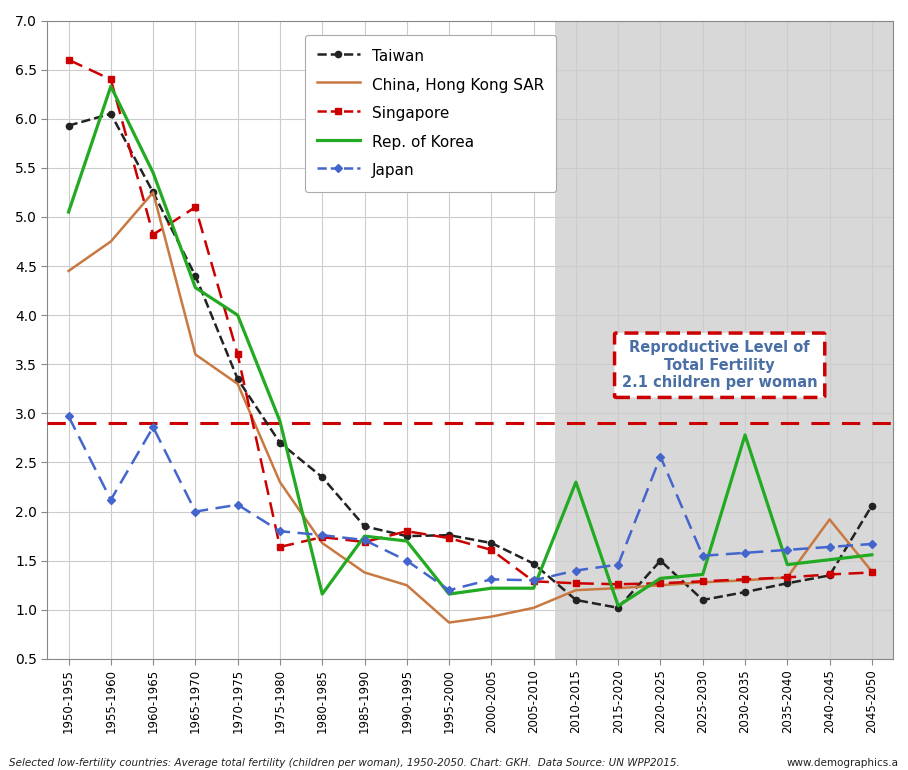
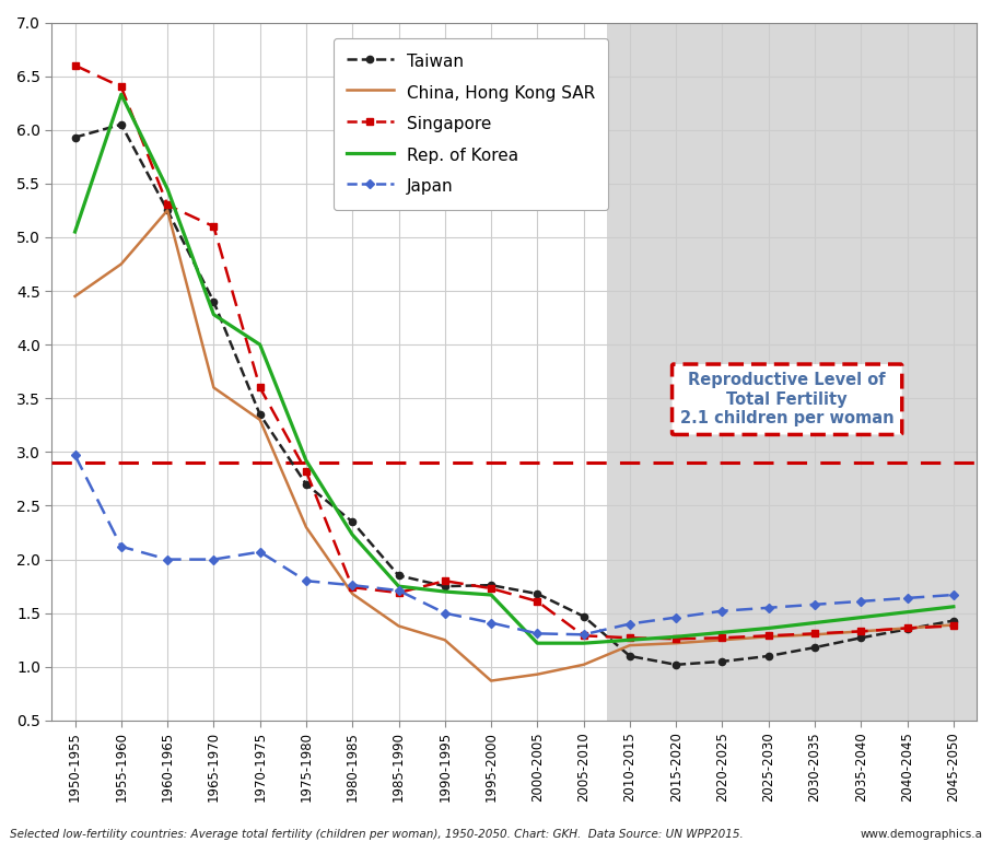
Singapore/1960-1965: 4.82 -> 5.30
Japan/1960-1965: 2.86 -> 2.00
Singapore/1975-1980: 1.64 -> 2.82
Rep. of Korea/1980-1985: 1.16 -> 2.23
Rep. of Korea/1995-2000: 1.16 -> 1.67
Japan/1995-2000: 1.20 -> 1.41
Rep. of Korea/2010-2015: 2.30 -> 1.25
Rep. of Korea/2015-2020: 1.04 -> 1.28
Taiwan/2020-2025: 1.50 -> 1.05
Japan/2020-2025: 2.56 -> 1.52
Rep. of Korea/2030-2035: 2.78 -> 1.41
China, Hong Kong SAR/2040-2045: 1.92 -> 1.36
Taiwan/2045-2050: 2.06 -> 1.43
